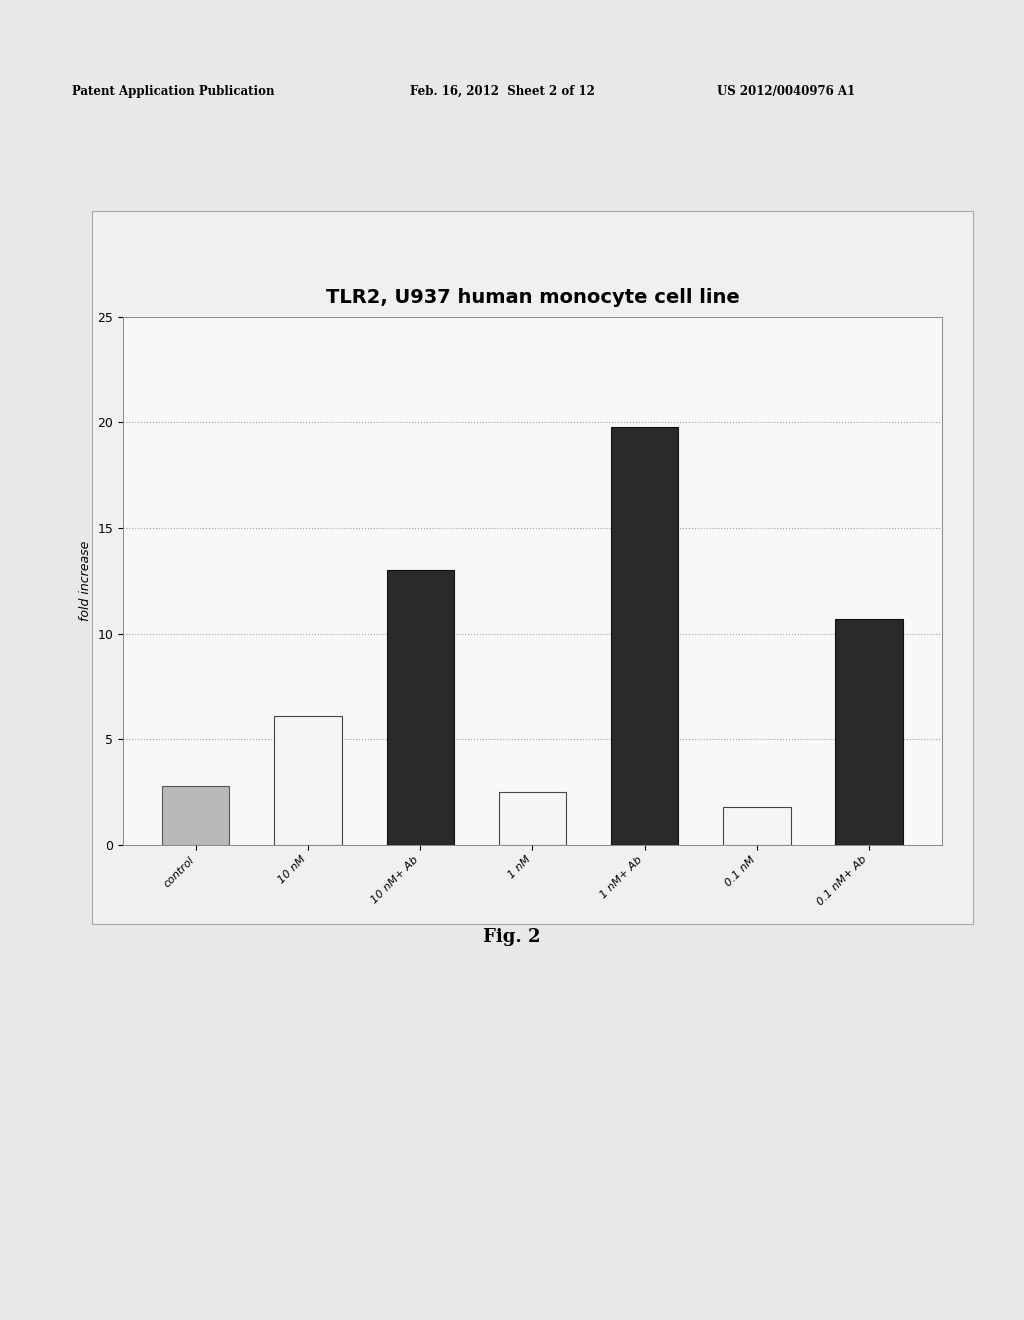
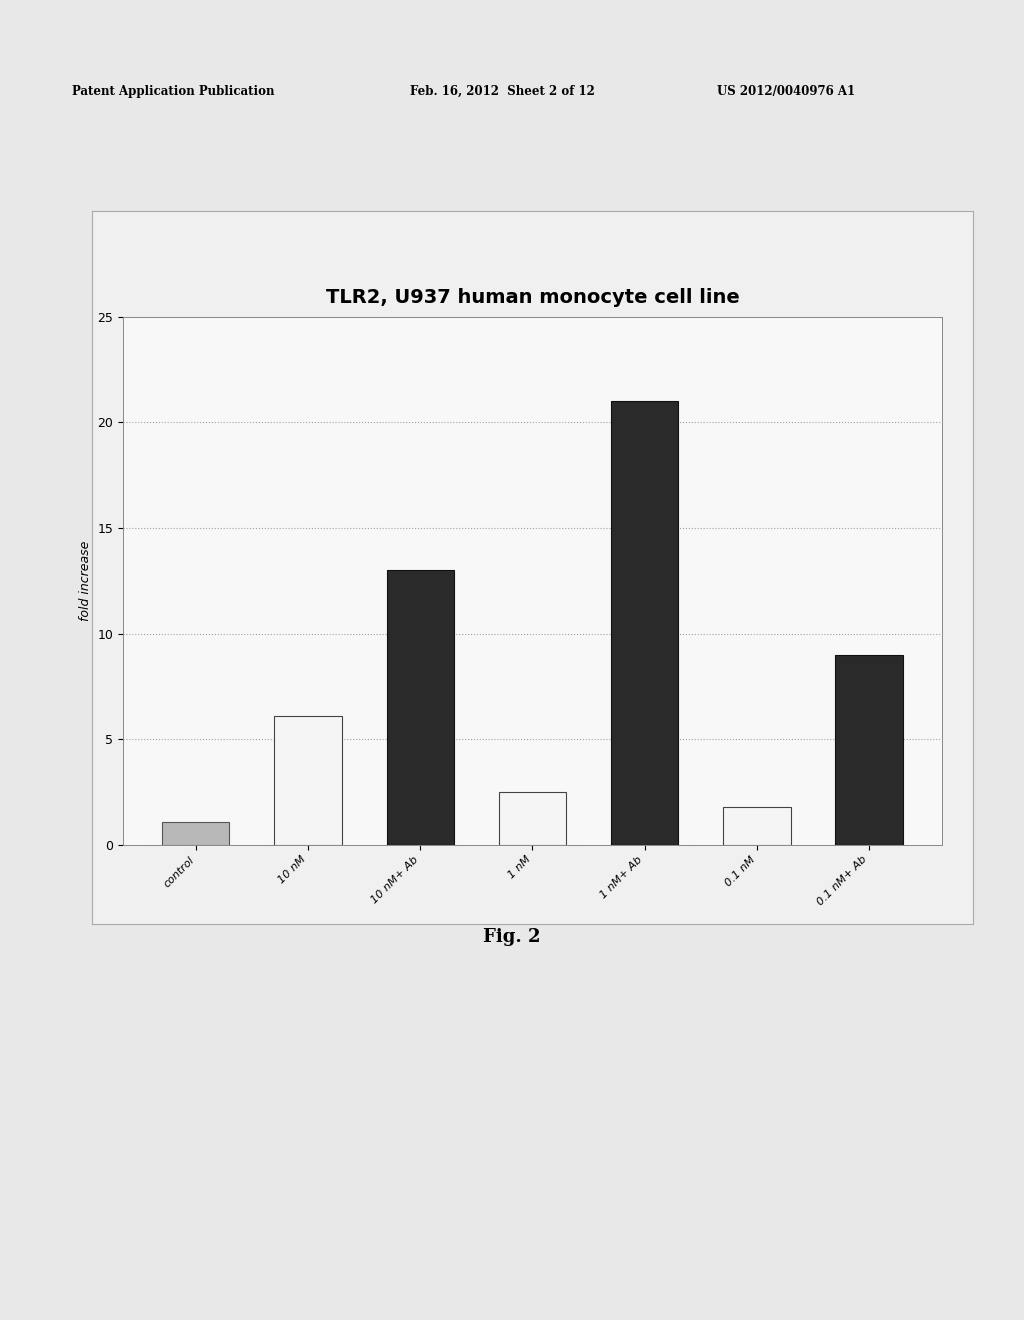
control: 2.8 -> 1.1
1 nM+ Ab: 19.8 -> 21.0
0.1 nM+ Ab: 10.7 -> 9.0
